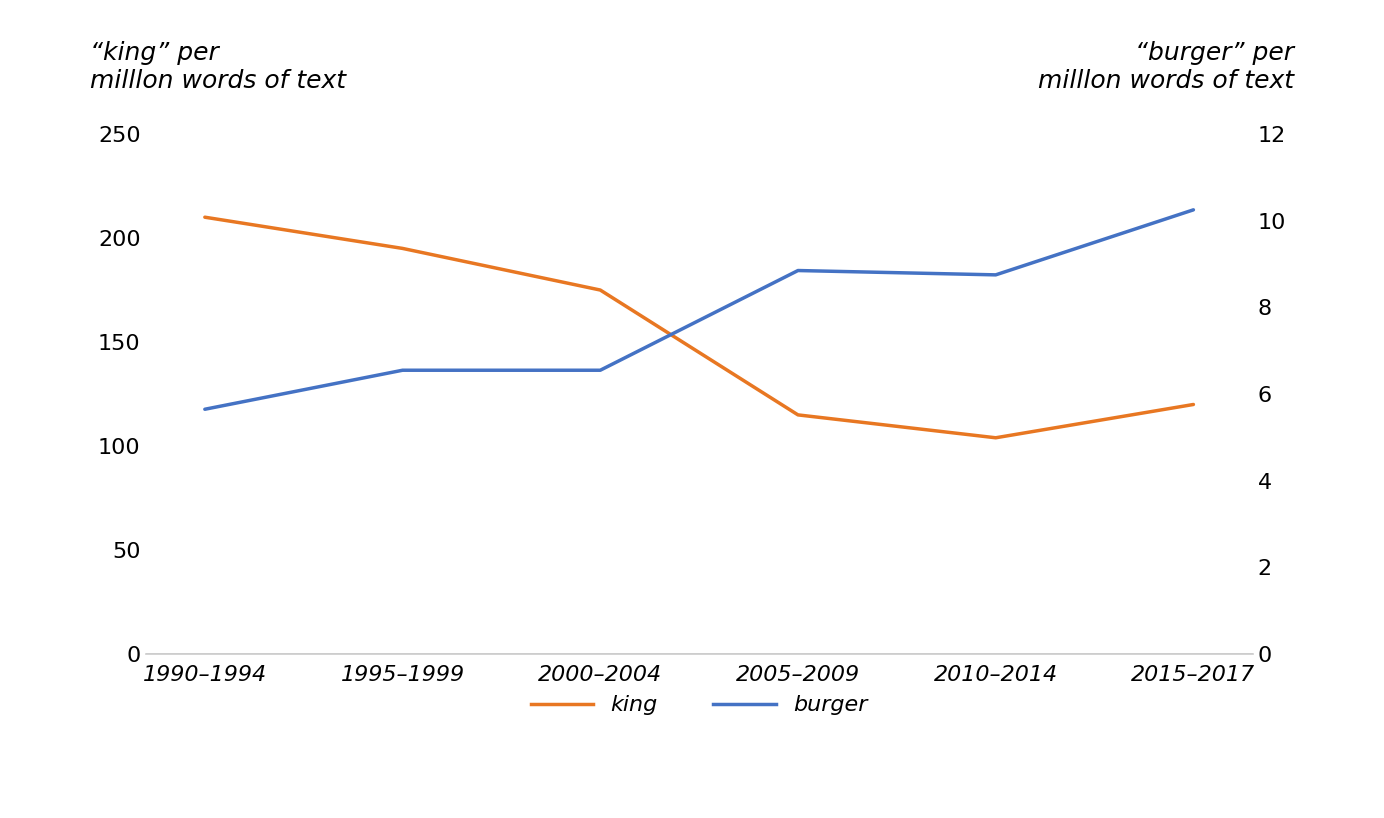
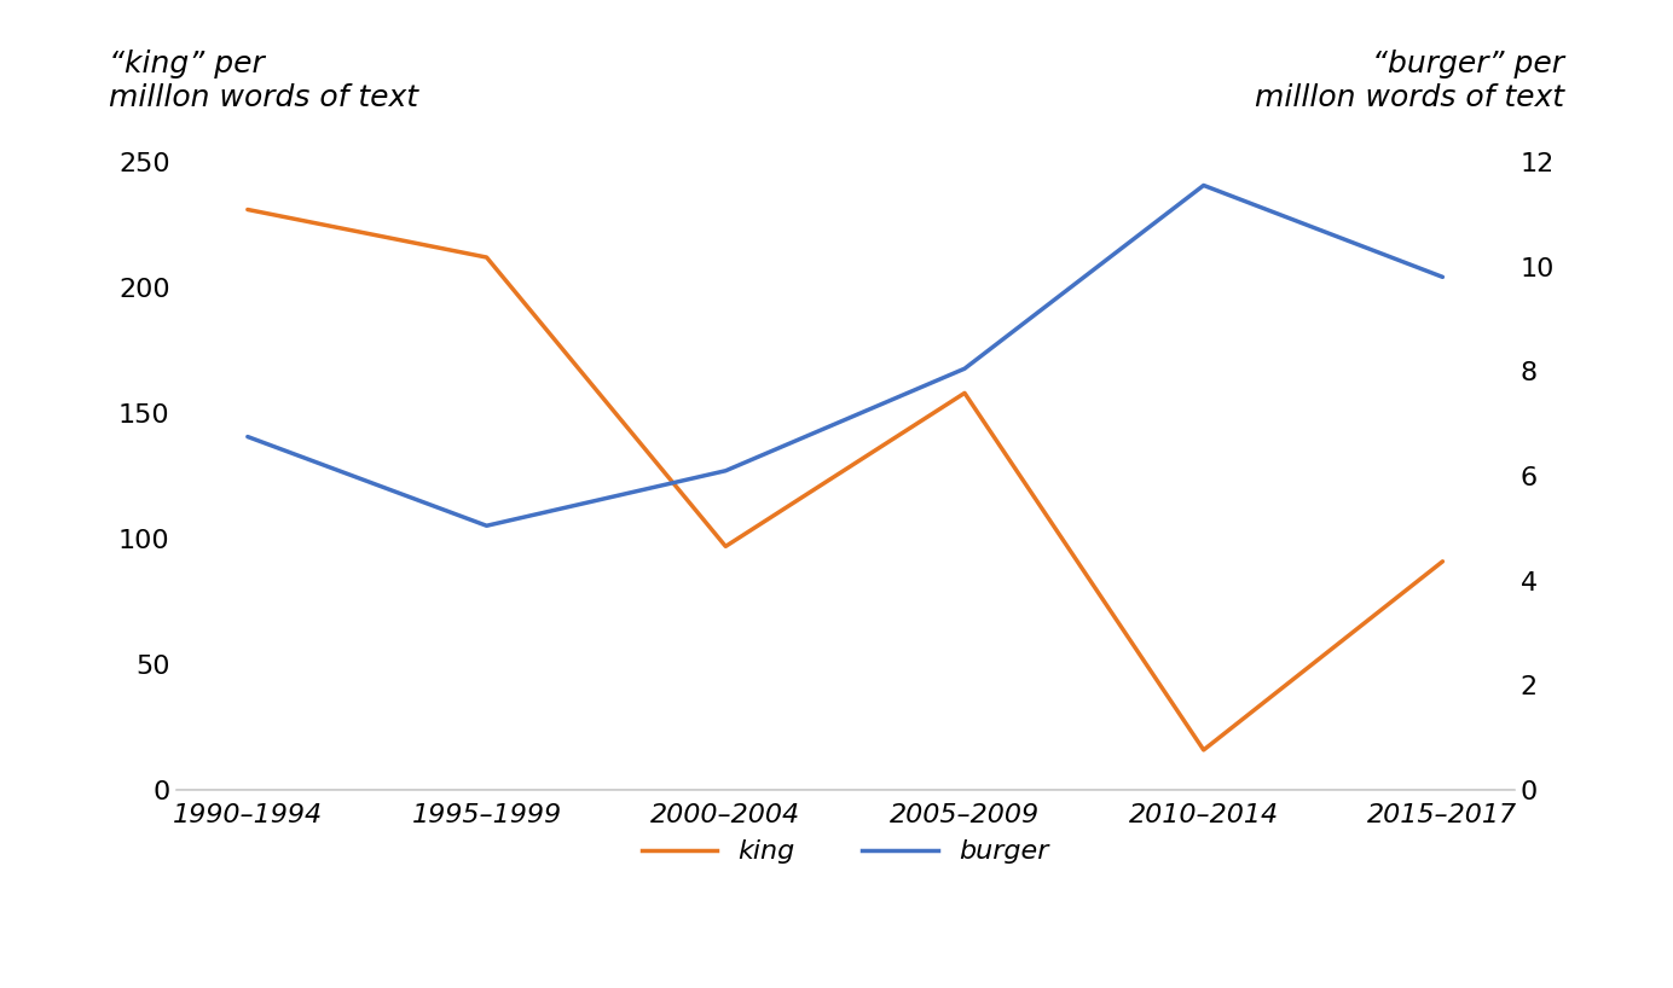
king/1990–1994: 210 -> 231
burger/1990–1994: 5.65 -> 6.75
king/1995–1999: 195 -> 212
burger/1995–1999: 6.55 -> 5.05
king/2000–2004: 175 -> 97
burger/2000–2004: 6.55 -> 6.10
king/2005–2009: 115 -> 158
burger/2005–2009: 8.85 -> 8.05
king/2010–2014: 104 -> 16
burger/2010–2014: 8.75 -> 11.55
king/2015–2017: 120 -> 91
burger/2015–2017: 10.25 -> 9.80
